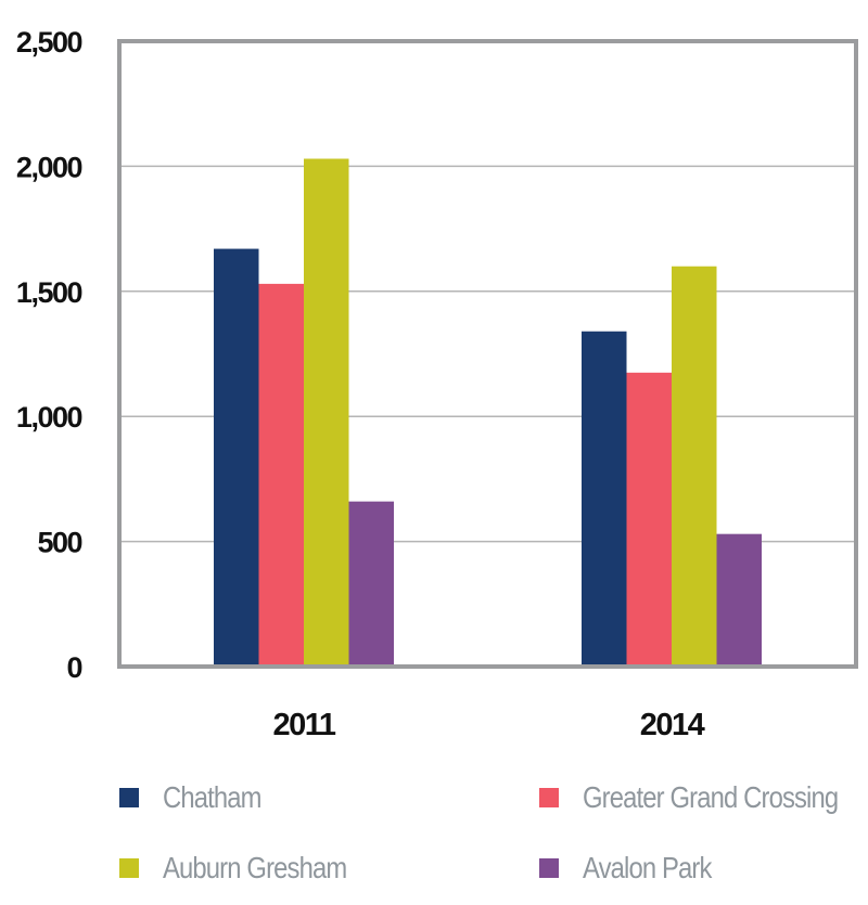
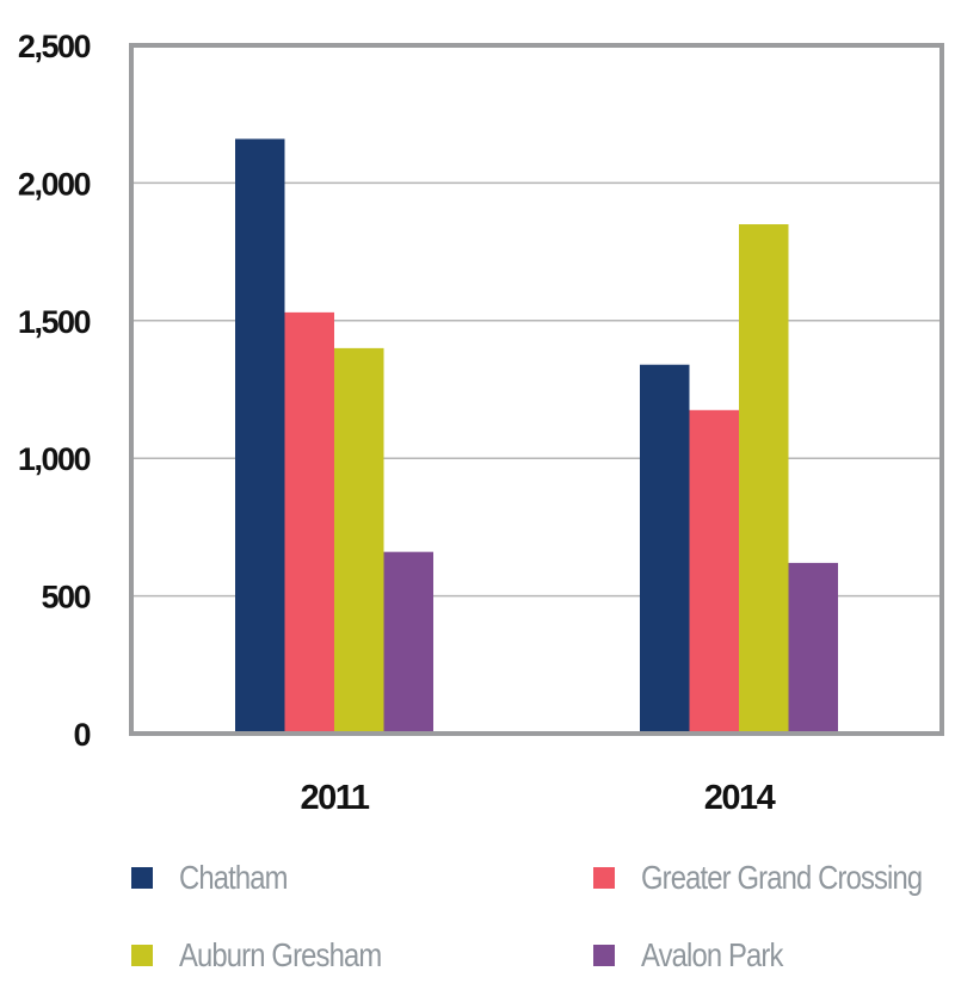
Chatham/2011: 1670 -> 2160
Auburn Gresham/2011: 2030 -> 1400
Auburn Gresham/2014: 1600 -> 1850
Avalon Park/2014: 530 -> 620
